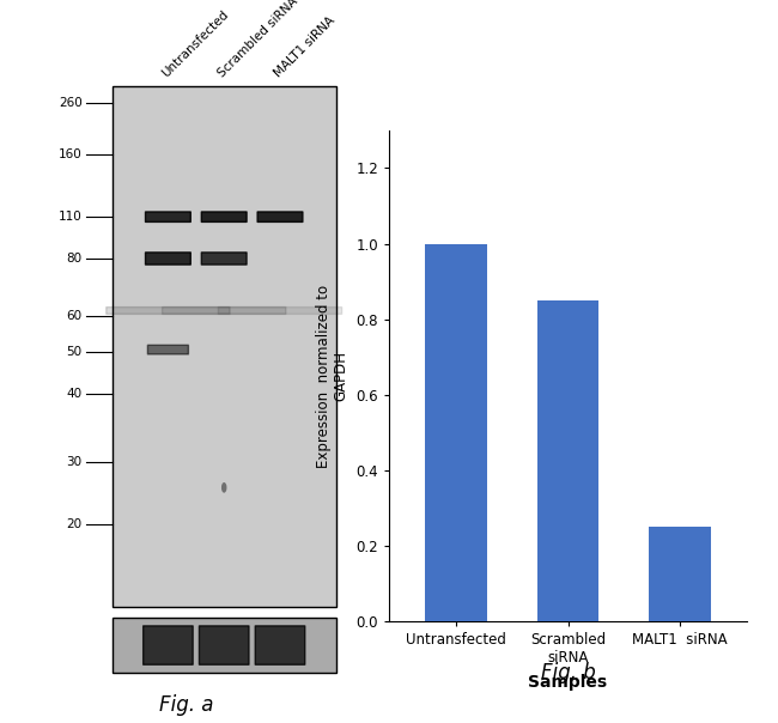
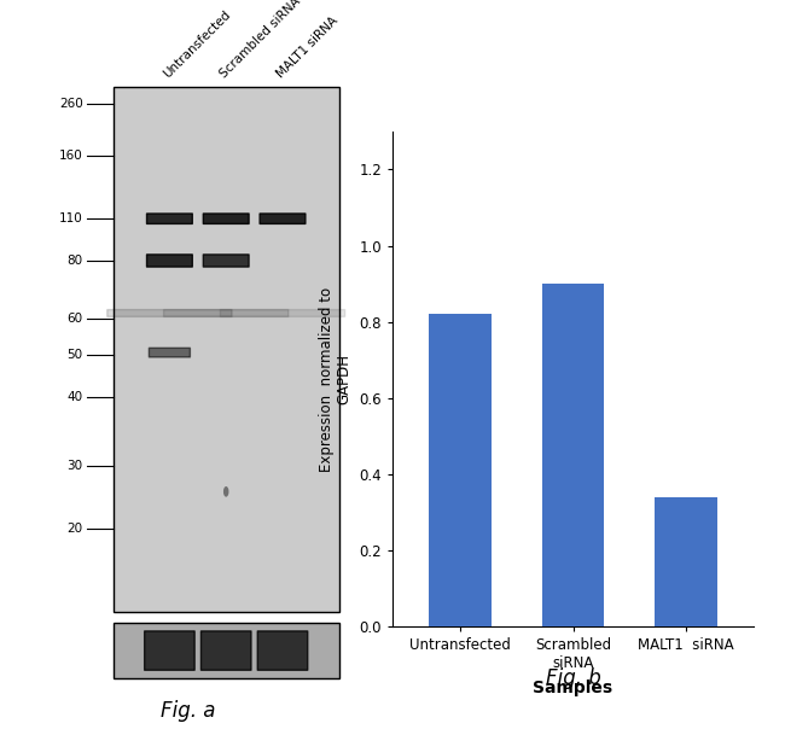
Untransfected: 1.00 -> 0.82
Scrambled siRNA: 0.85 -> 0.90
MALT1 siRNA: 0.25 -> 0.34
